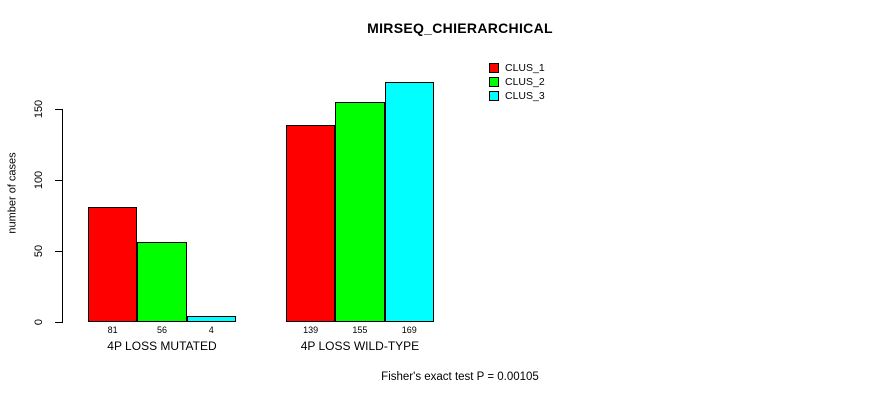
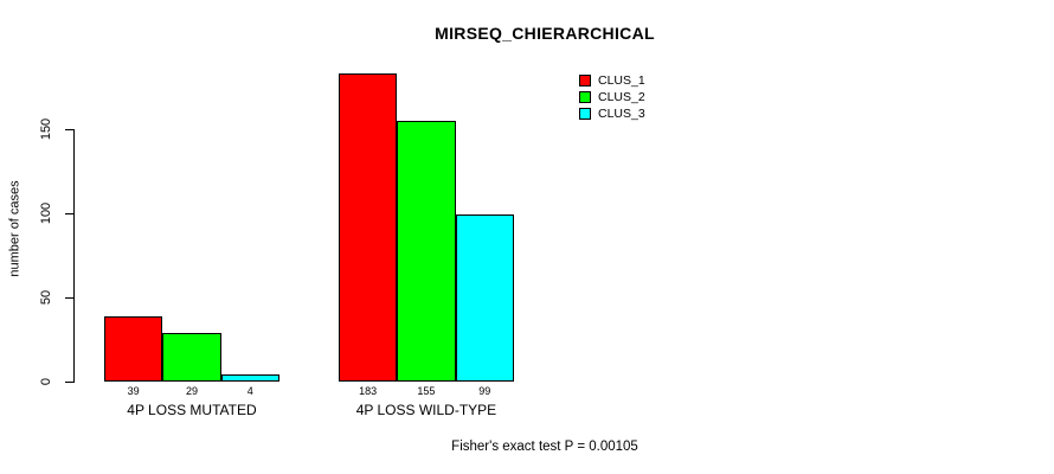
CLUS_1/4P LOSS MUTATED: 81 -> 39
CLUS_2/4P LOSS MUTATED: 56 -> 29
CLUS_1/4P LOSS WILD-TYPE: 139 -> 183
CLUS_3/4P LOSS WILD-TYPE: 169 -> 99
